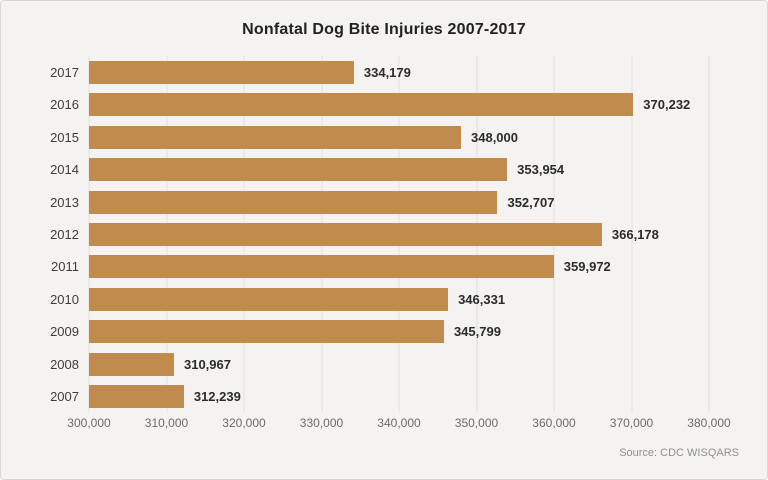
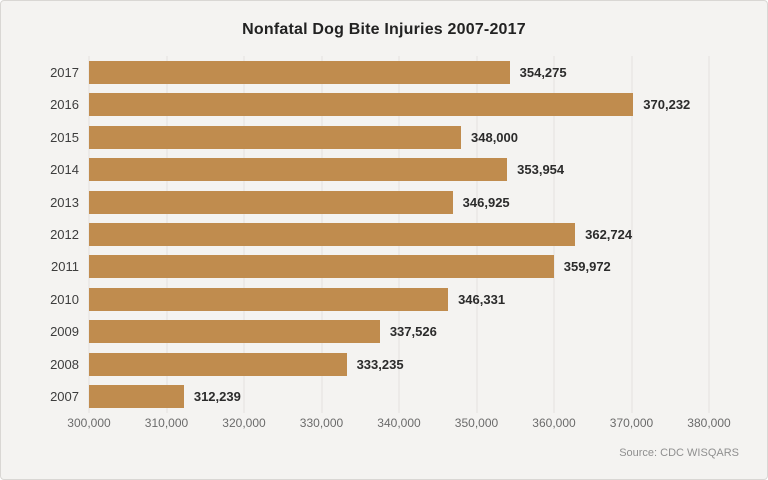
2017: 334,179 -> 354,275
2013: 352,707 -> 346,925
2012: 366,178 -> 362,724
2009: 345,799 -> 337,526
2008: 310,967 -> 333,235
